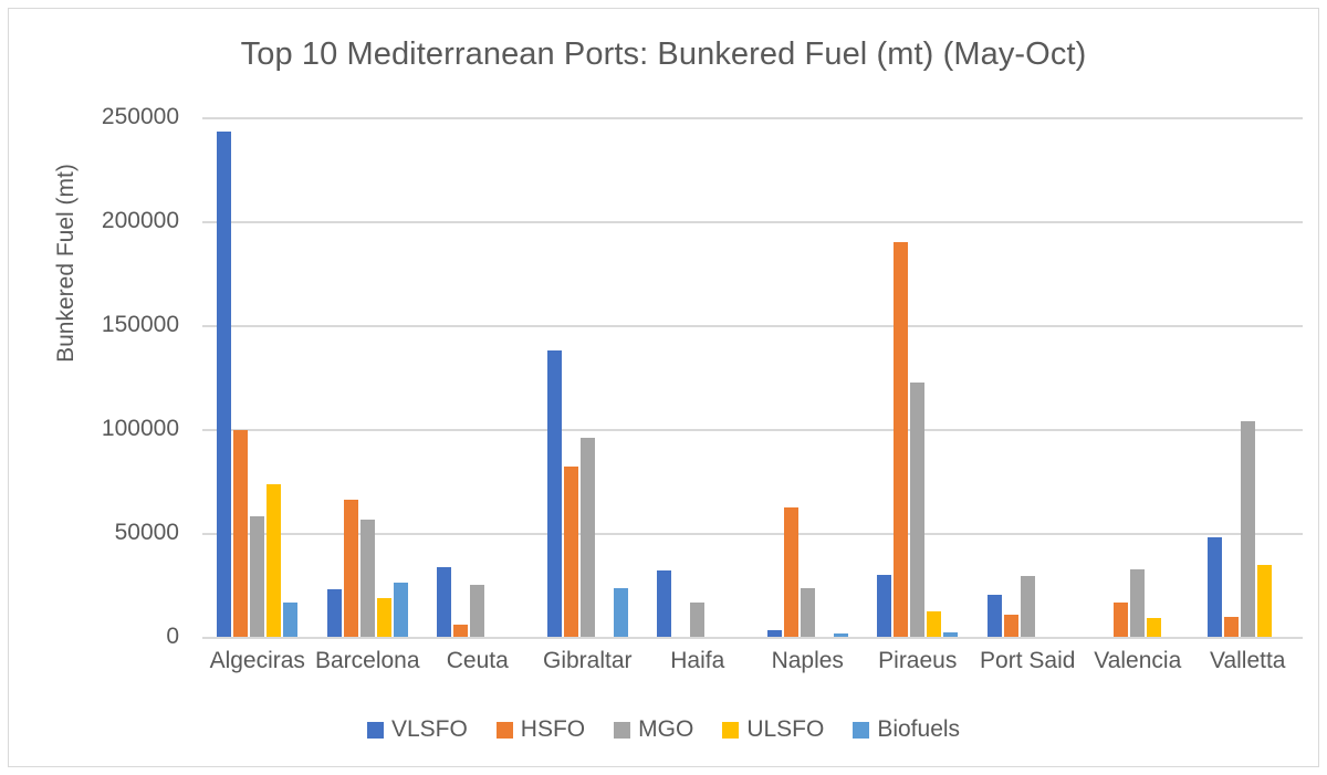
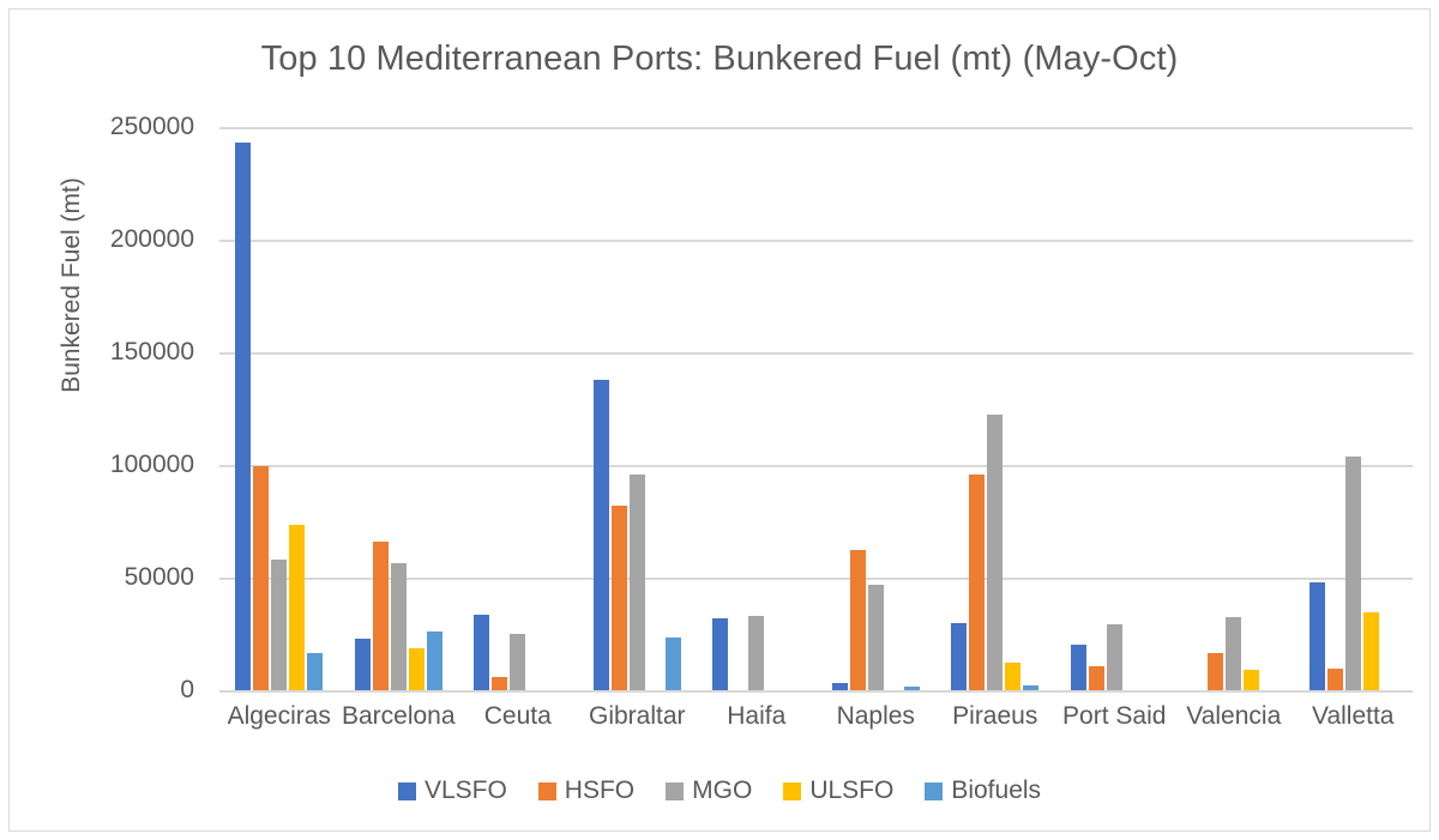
MGO/Haifa: 16000 -> 33000
MGO/Naples: 24000 -> 47000
HSFO/Piraeus: 190000 -> 96000
